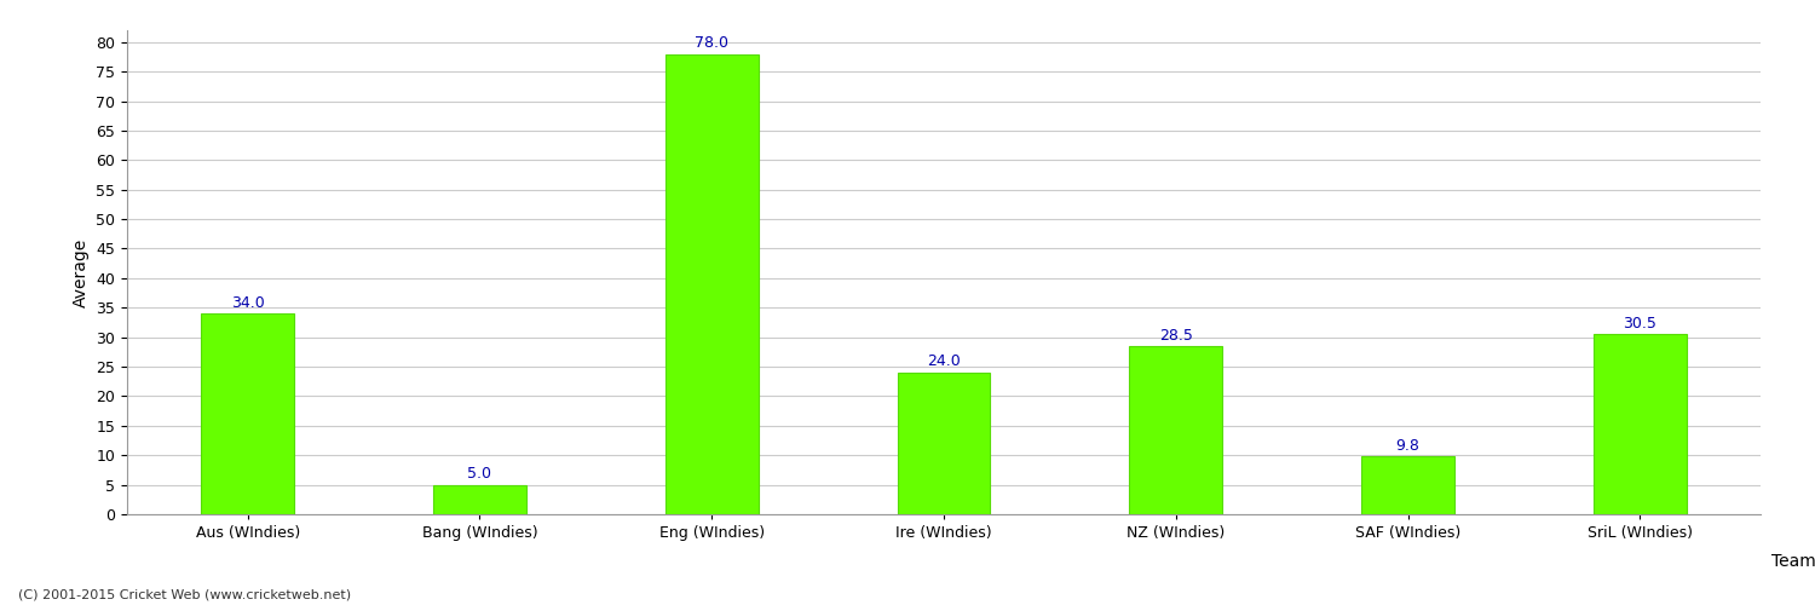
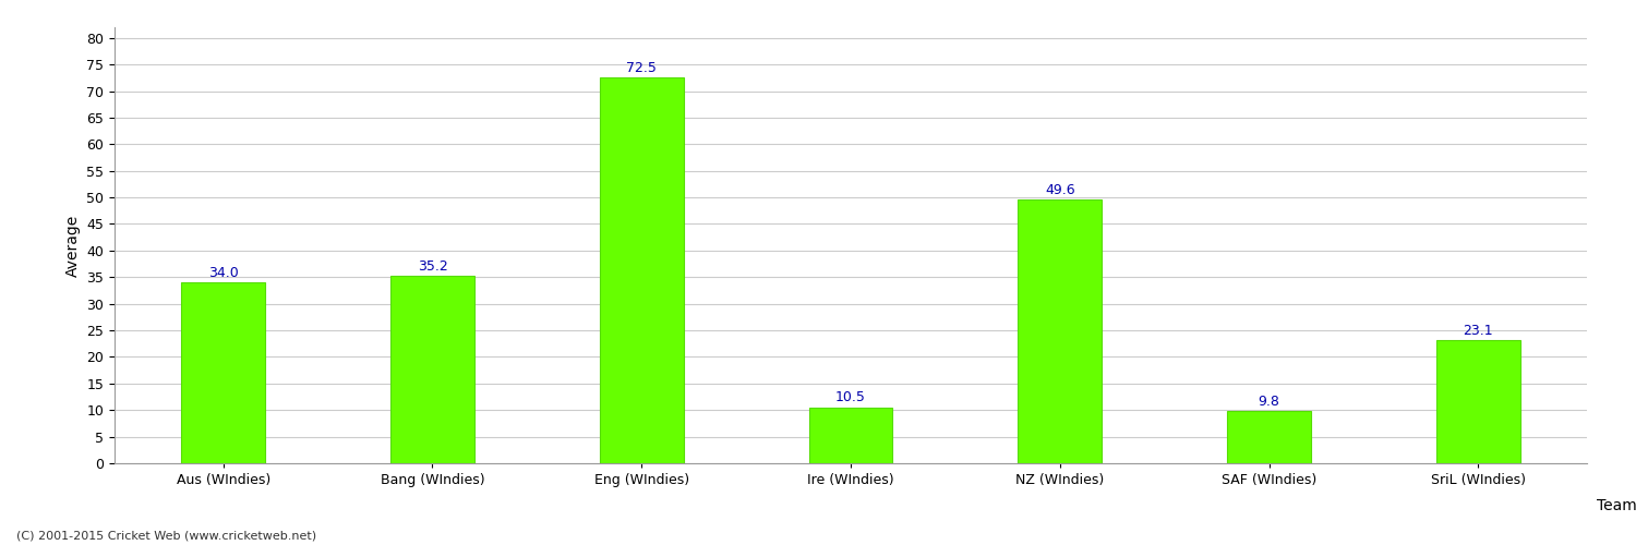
Bang (WIndies): 5.0 -> 35.2
Eng (WIndies): 78.0 -> 72.5
Ire (WIndies): 24.0 -> 10.5
NZ (WIndies): 28.5 -> 49.6
SriL (WIndies): 30.5 -> 23.1
